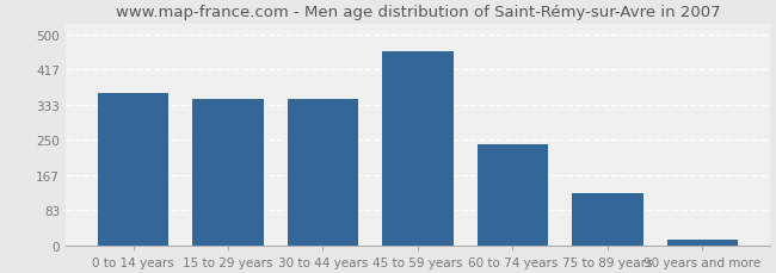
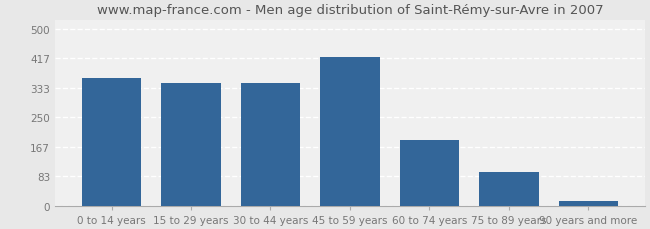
45 to 59 years: 460 -> 420
60 to 74 years: 240 -> 185
75 to 89 years: 125 -> 96
